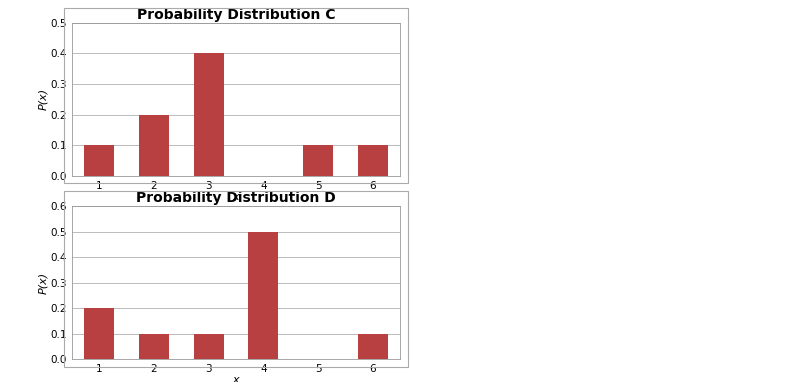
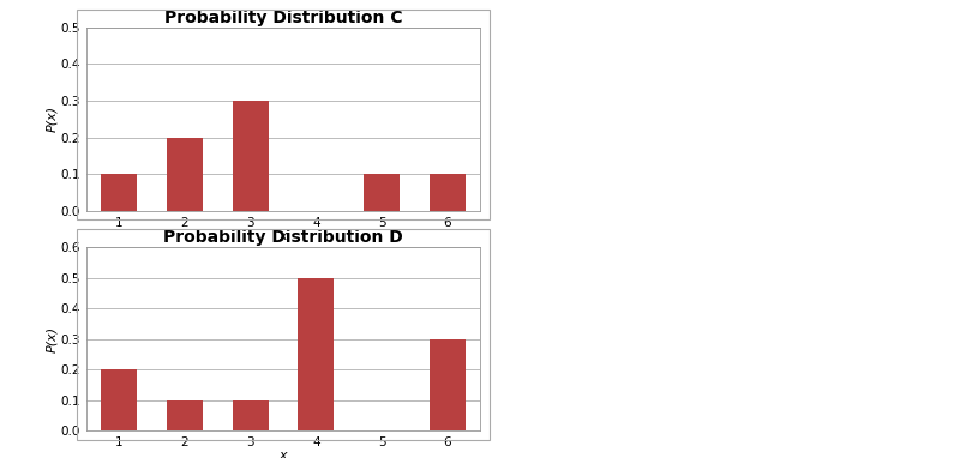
Probability Distribution C/3: 0.4 -> 0.3
Probability Distribution D/6: 0.1 -> 0.3
